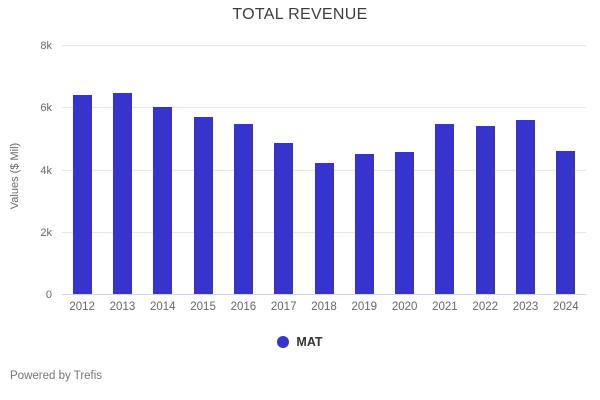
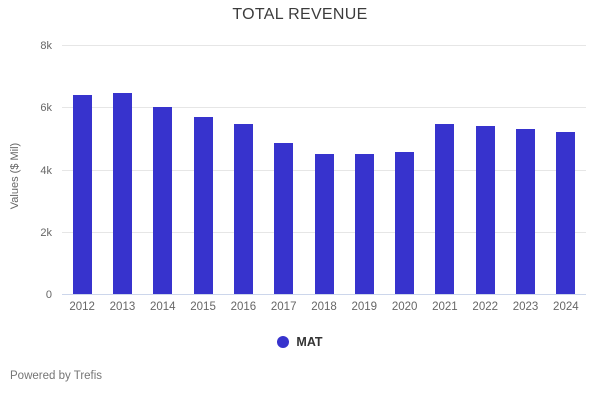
2018: 4.2k -> 4.5k
2023: 5.6k -> 5.3k
2024: 4.6k -> 5.2k
